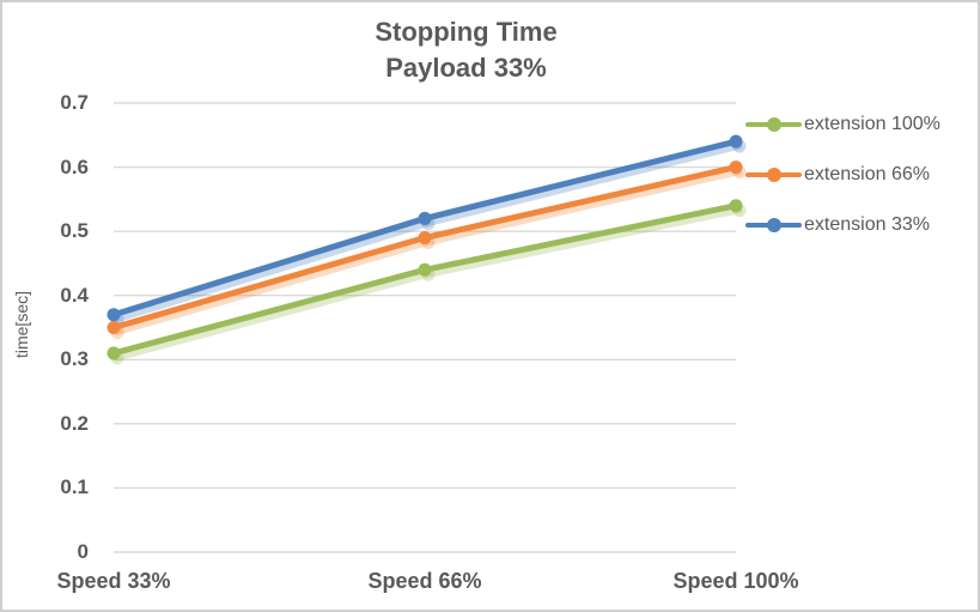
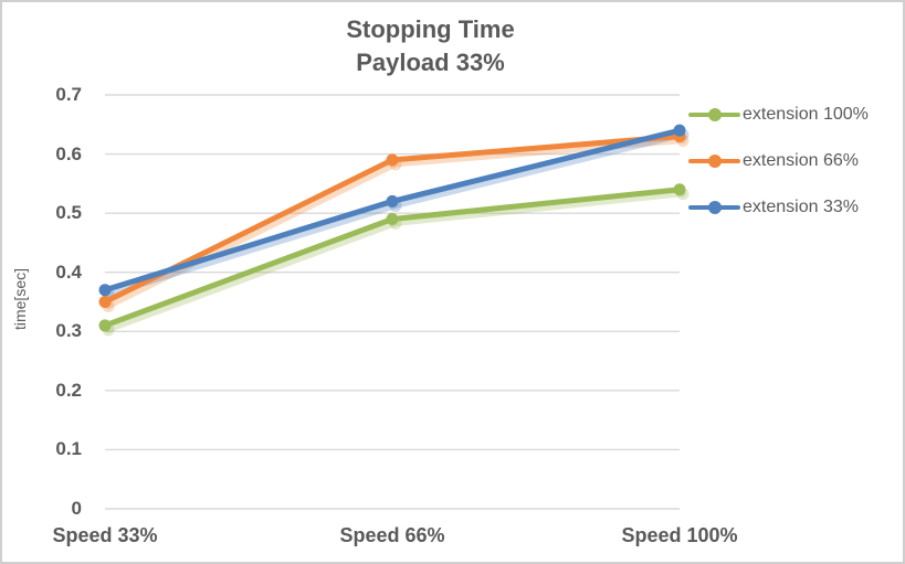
extension 100%/Speed 66%: 0.44 -> 0.49
extension 66%/Speed 66%: 0.49 -> 0.59
extension 66%/Speed 100%: 0.60 -> 0.63
